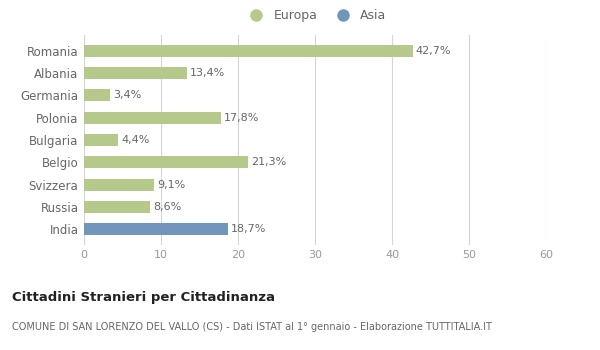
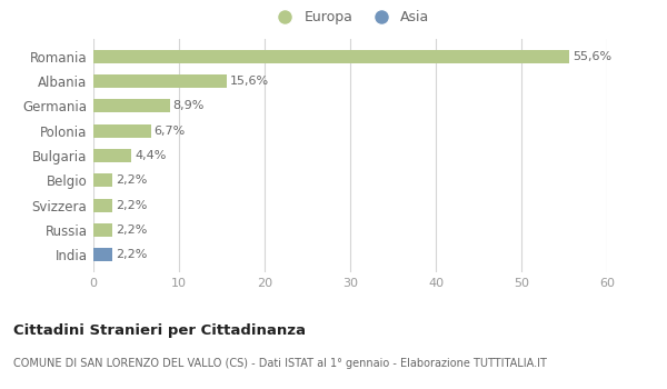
Romania: 42,7% -> 55,6%
Albania: 13,4% -> 15,6%
Germania: 3,4% -> 8,9%
Polonia: 17,8% -> 6,7%
Belgio: 21,3% -> 2,2%
Svizzera: 9,1% -> 2,2%
Russia: 8,6% -> 2,2%
India: 18,7% -> 2,2%
